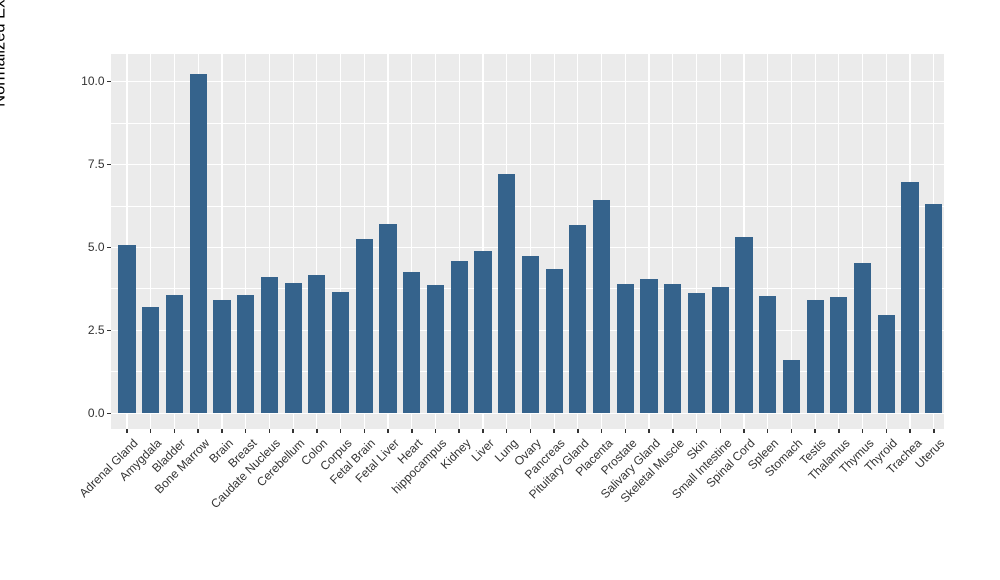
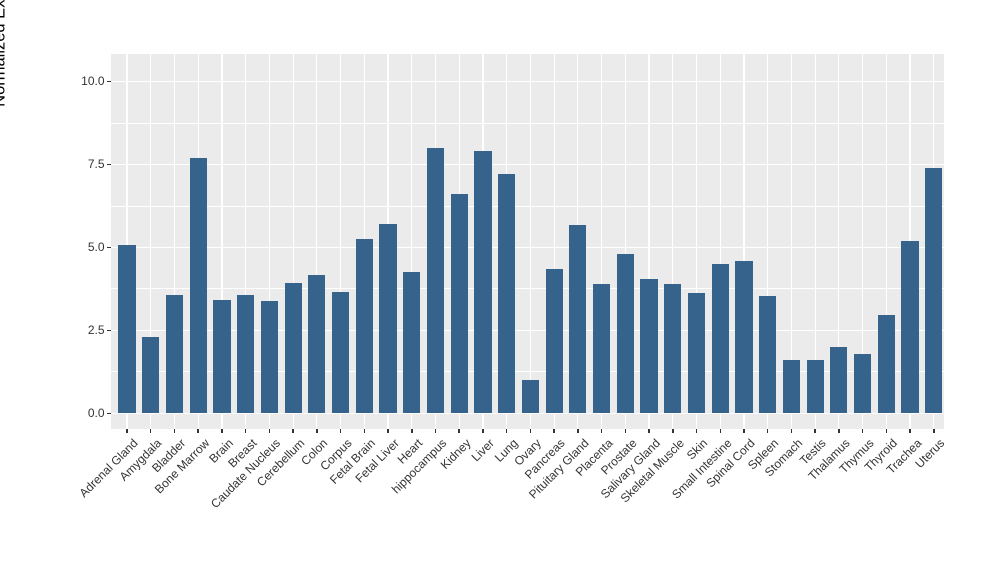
Amygdala: 3.2 -> 2.3
Bone Marrow: 10.2 -> 7.7
Caudate Nucleus: 4.1 -> 3.4
hippocampus: 3.9 -> 8.0
Kidney: 4.6 -> 6.6
Liver: 4.9 -> 7.9
Ovary: 4.7 -> 1.0
Placenta: 6.4 -> 3.9
Prostate: 3.9 -> 4.8
Small Intestine: 3.8 -> 4.5
Spinal Cord: 5.3 -> 4.6
Testis: 3.4 -> 1.6
Thalamus: 3.5 -> 2.0
Thymus: 4.5 -> 1.8
Trachea: 7.0 -> 5.2
Uterus: 6.3 -> 7.4
